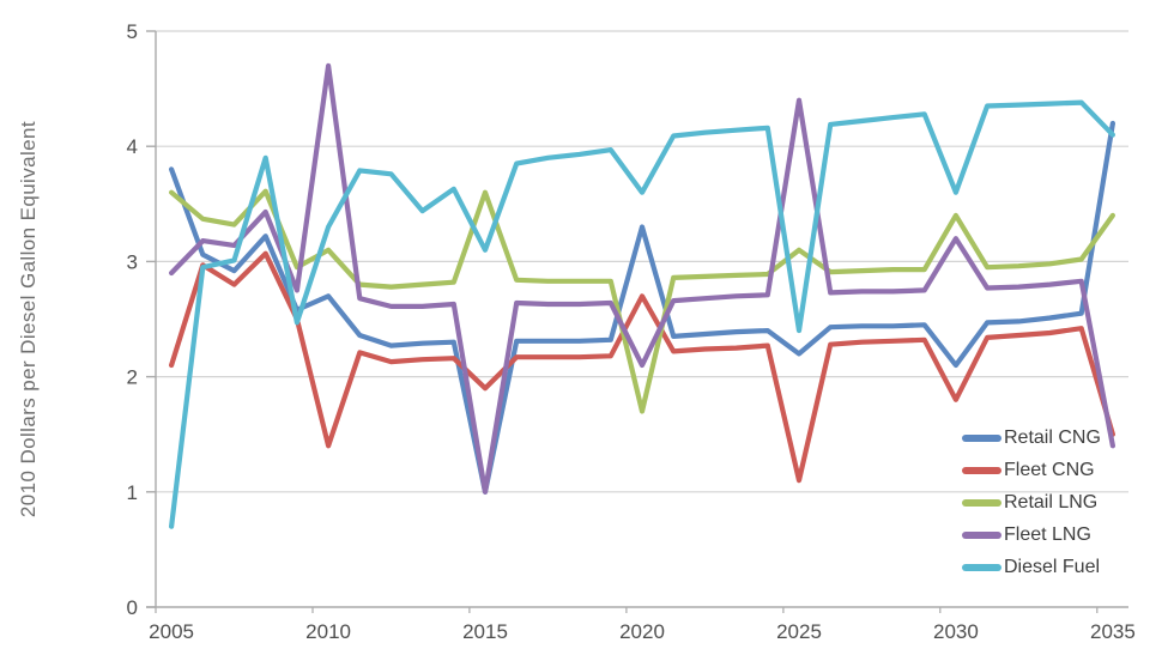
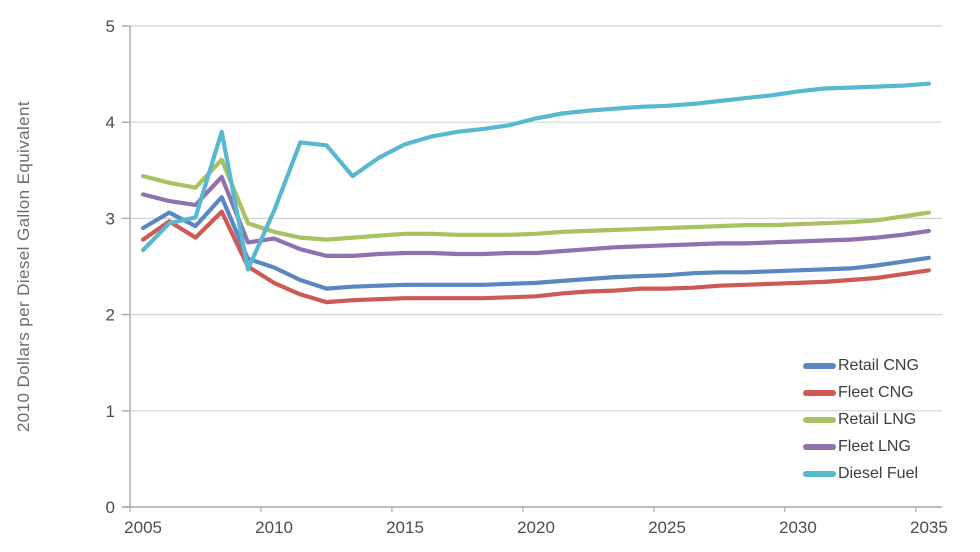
Retail CNG/2005: 3.8 -> 2.9
Fleet CNG/2005: 2.1 -> 2.8
Retail LNG/2005: 3.6 -> 3.4
Fleet LNG/2005: 2.9 -> 3.2
Diesel Fuel/2005: 0.7 -> 2.7
Retail CNG/2010: 2.7 -> 2.5
Fleet CNG/2010: 1.4 -> 2.3
Retail LNG/2010: 3.1 -> 2.9
Fleet LNG/2010: 4.7 -> 2.8
Diesel Fuel/2010: 3.3 -> 3.1
Retail CNG/2015: 1.0 -> 2.3
Fleet CNG/2015: 1.9 -> 2.2
Retail LNG/2015: 3.6 -> 2.8
Fleet LNG/2015: 1.0 -> 2.6
Diesel Fuel/2015: 3.1 -> 3.8
Retail CNG/2020: 3.3 -> 2.3
Fleet CNG/2020: 2.7 -> 2.2
Retail LNG/2020: 1.7 -> 2.8
Fleet LNG/2020: 2.1 -> 2.6
Diesel Fuel/2020: 3.6 -> 4.0
Retail CNG/2025: 2.2 -> 2.4
Fleet CNG/2025: 1.1 -> 2.3
Retail LNG/2025: 3.1 -> 2.9
Fleet LNG/2025: 4.4 -> 2.7
Diesel Fuel/2025: 2.4 -> 4.2
Retail CNG/2030: 2.1 -> 2.5
Fleet CNG/2030: 1.8 -> 2.3
Retail LNG/2030: 3.4 -> 2.9
Fleet LNG/2030: 3.2 -> 2.8
Diesel Fuel/2030: 3.6 -> 4.3
Retail CNG/2035: 4.2 -> 2.6
Fleet CNG/2035: 1.5 -> 2.5
Retail LNG/2035: 3.4 -> 3.1
Fleet LNG/2035: 1.4 -> 2.9
Diesel Fuel/2035: 4.1 -> 4.4
